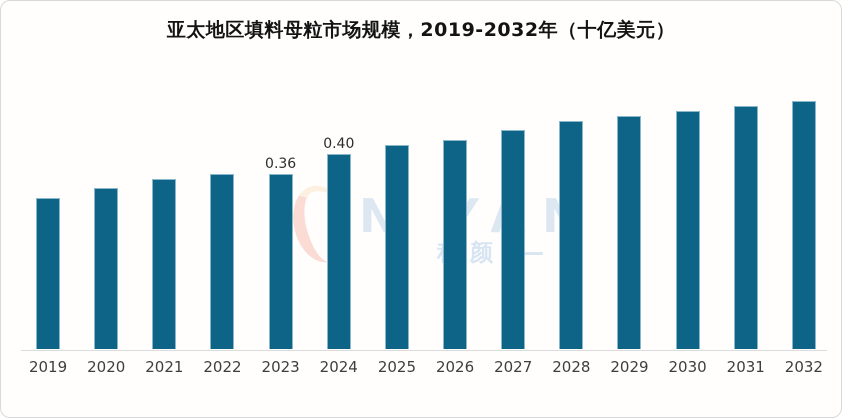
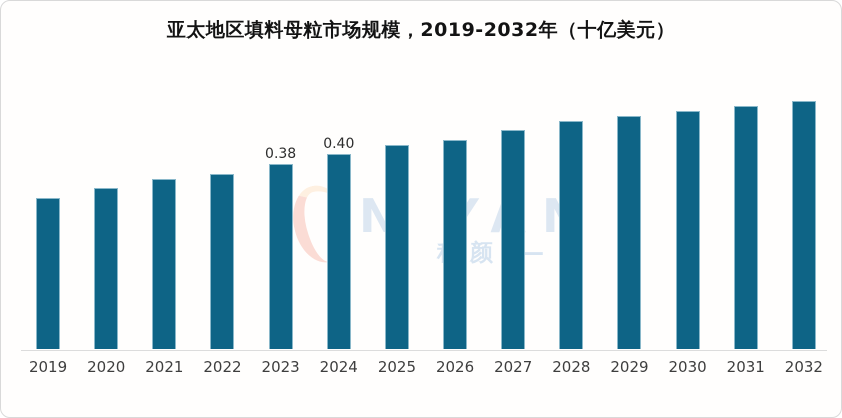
2023: 0.36 -> 0.38
